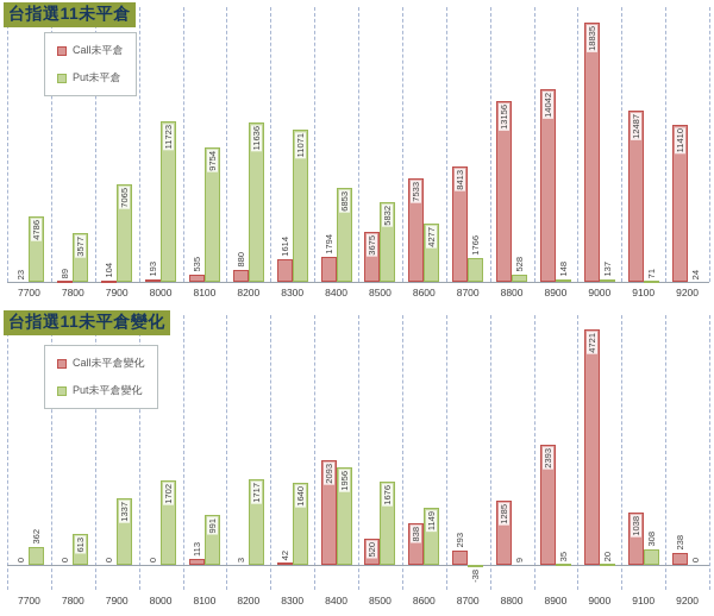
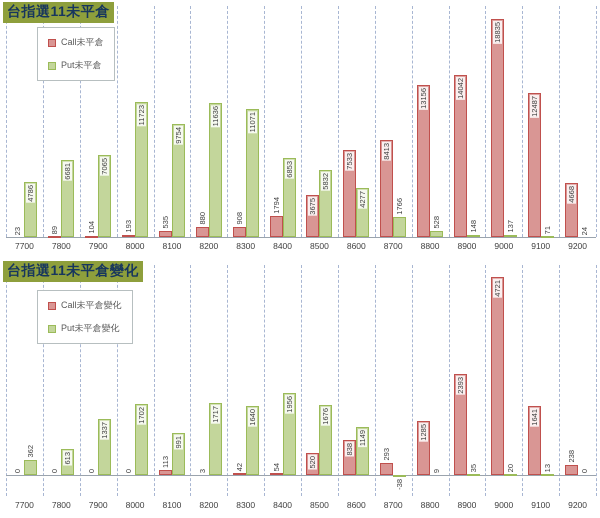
台指選11未平倉/Put未平倉/7800: 3577 -> 6681
台指選11未平倉/Call未平倉/8300: 1614 -> 908
台指選11未平倉/Call未平倉/9200: 11410 -> 4668
台指選11未平倉變化/Call未平倉變化/8400: 2093 -> 54
台指選11未平倉變化/Call未平倉變化/9100: 1038 -> 1641
台指選11未平倉變化/Put未平倉變化/9100: 308 -> 13
